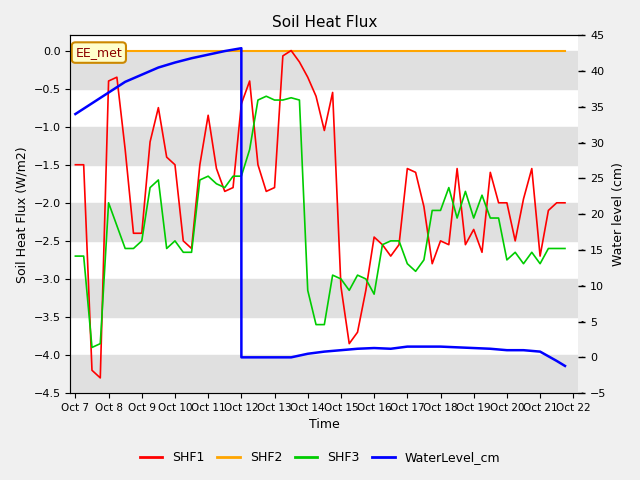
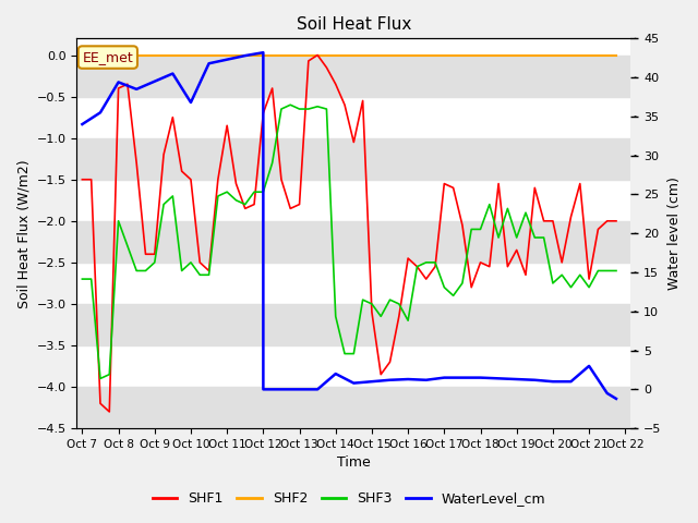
WaterLevel_cm/Oct 8: 37.0 -> 39.4
WaterLevel_cm/Oct 10: 41.2 -> 36.8
WaterLevel_cm/Oct 14: 0.5 -> 2.0
WaterLevel_cm/Oct 21: 0.8 -> 3.0
